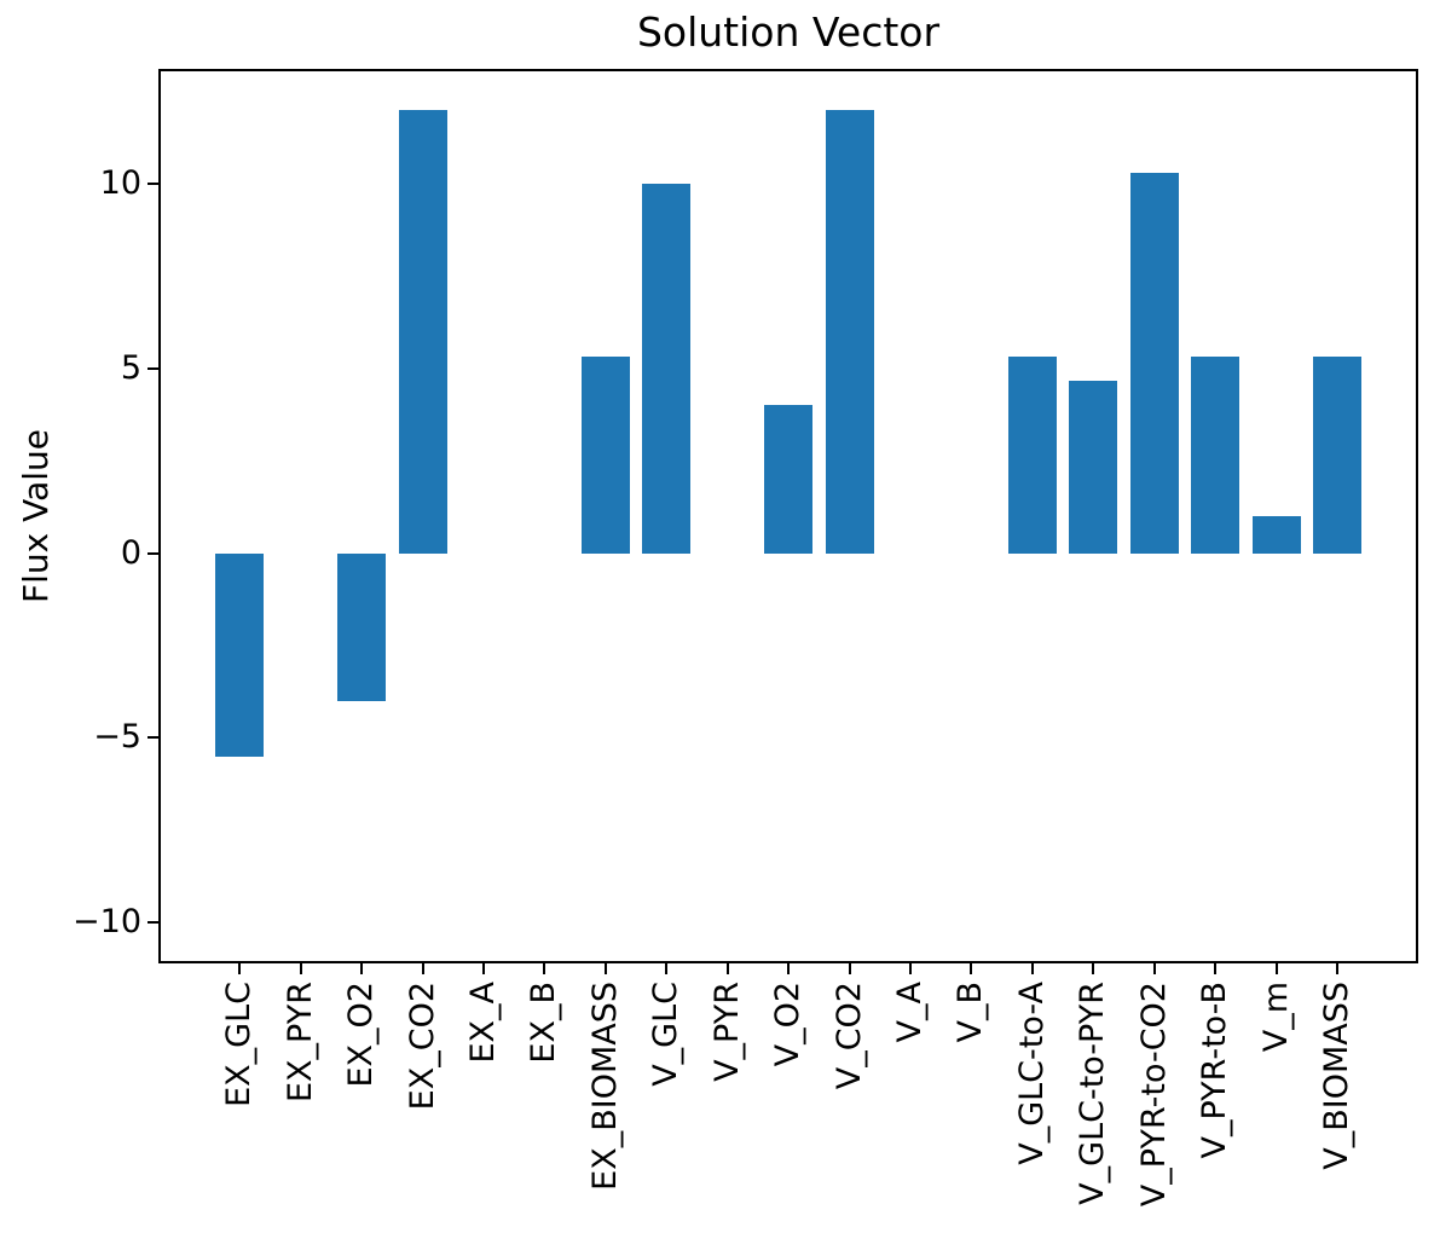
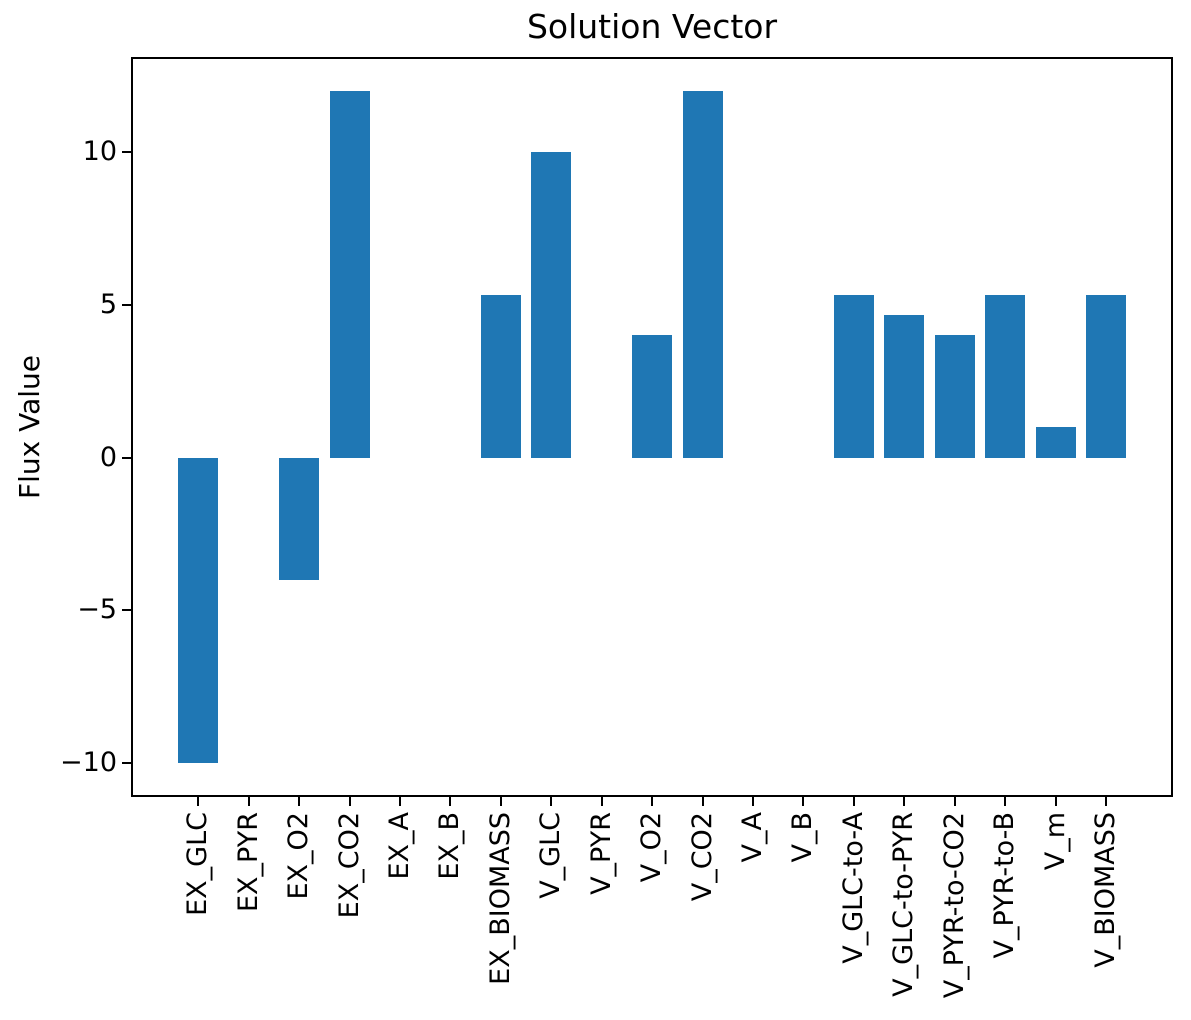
EX_GLC: -5.5 -> -10.0
V_PYR-to-CO2: 10.3 -> 4.0
